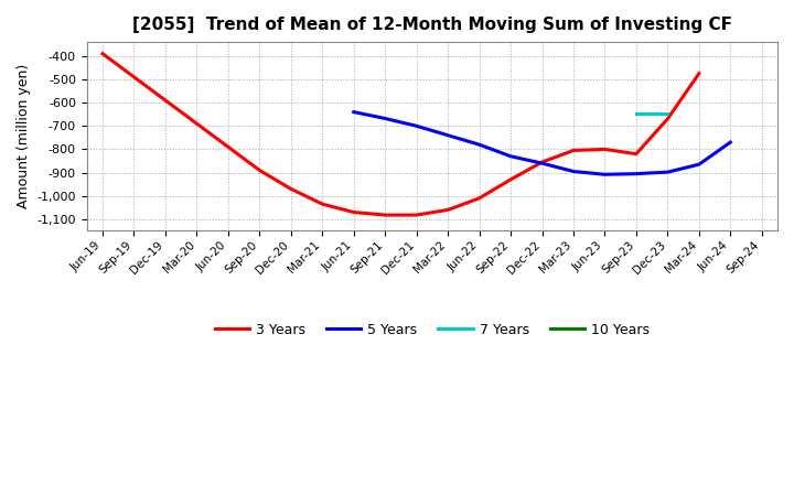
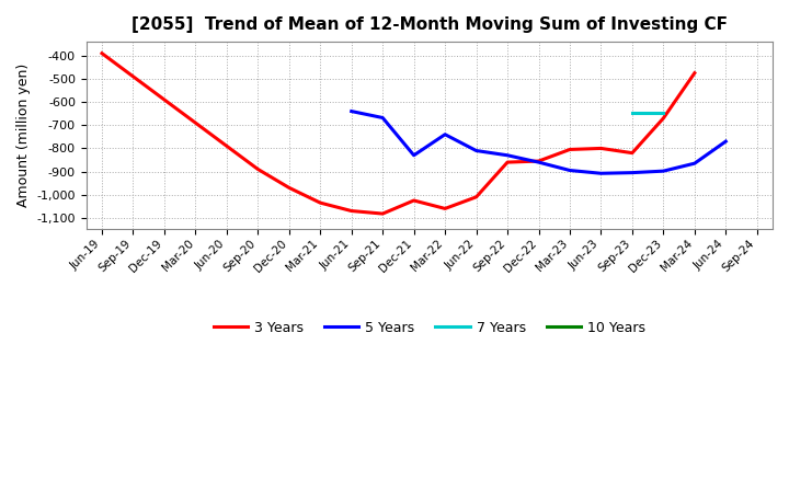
3 Years/Dec-21: -1,082 -> -1,025
5 Years/Dec-21: -700 -> -830
5 Years/Jun-22: -780 -> -810
3 Years/Sep-22: -930 -> -860
